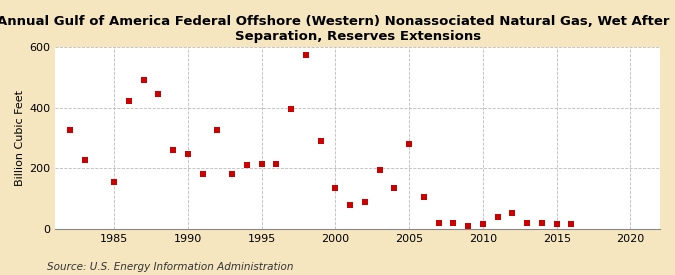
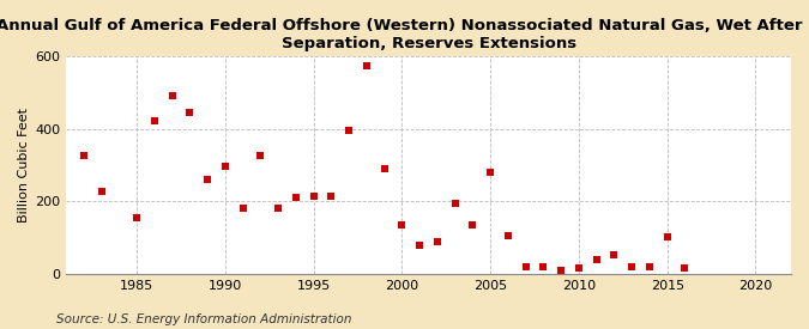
1990: 248 -> 295
2015: 15 -> 100
